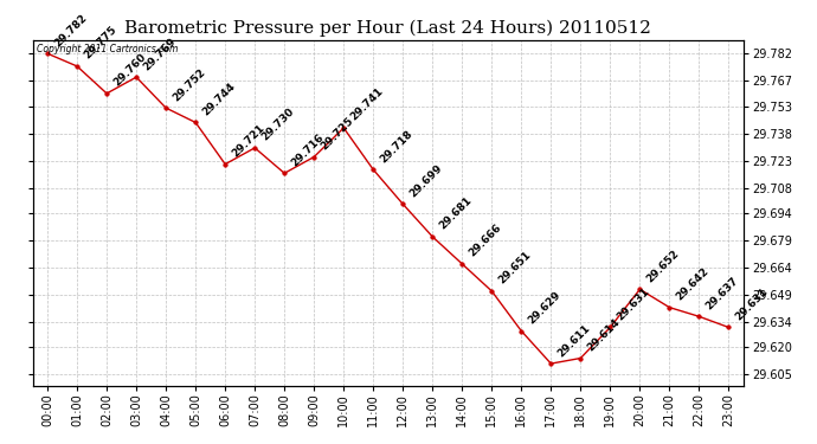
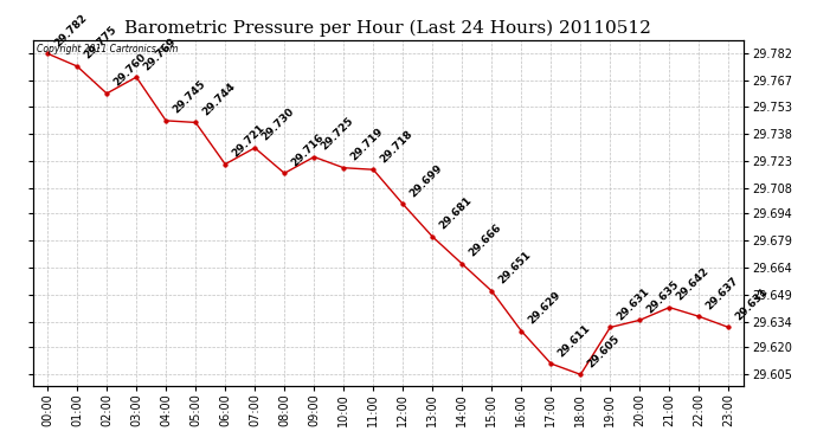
04:00: 29.752 -> 29.745
10:00: 29.741 -> 29.719
18:00: 29.614 -> 29.605
20:00: 29.652 -> 29.635
